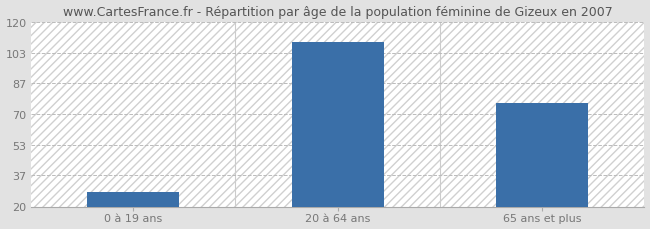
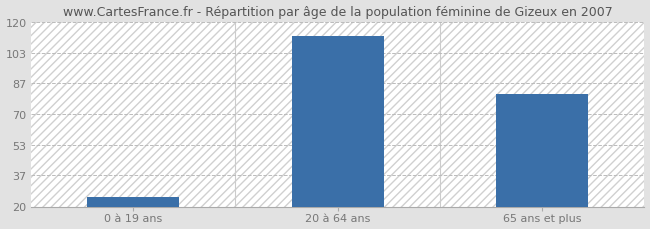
0 à 19 ans: 28 -> 25
20 à 64 ans: 109 -> 112
65 ans et plus: 76 -> 81
